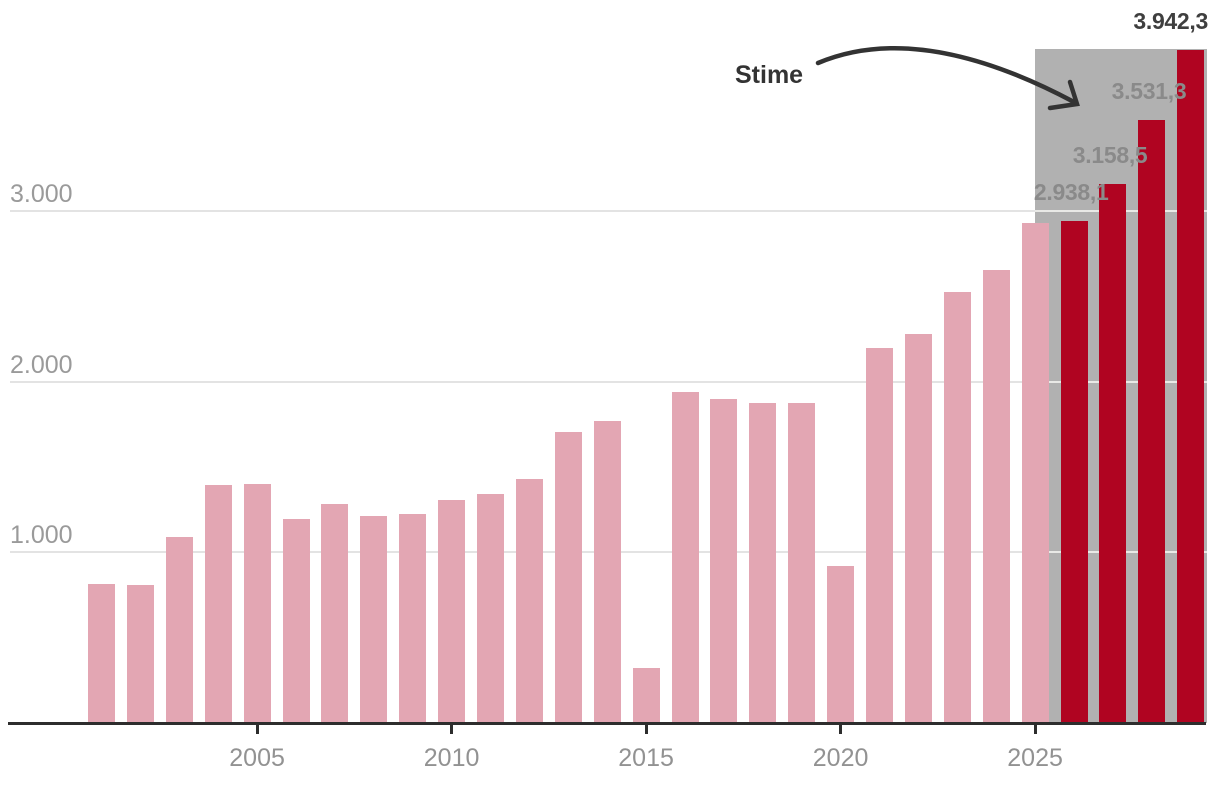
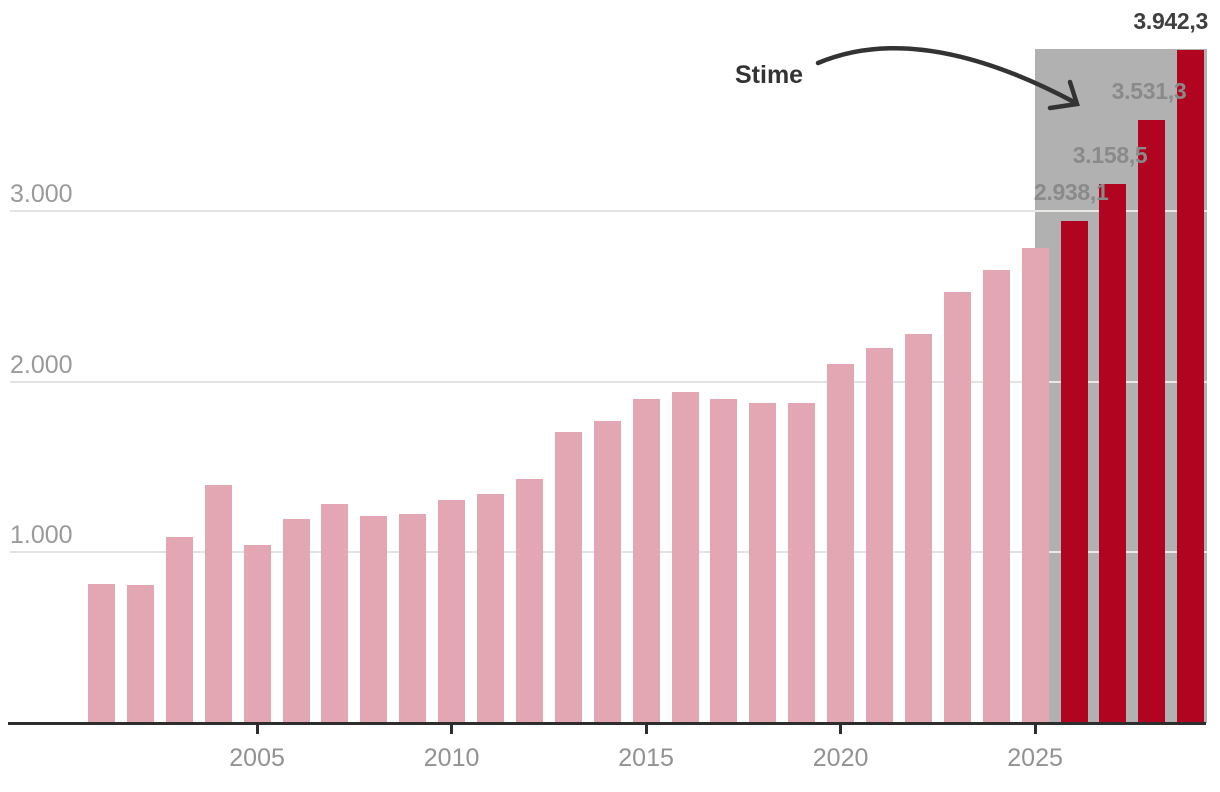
2005: 1400 -> 1040
2015: 320 -> 1900
2020: 920 -> 2100
2025: 2930 -> 2780
